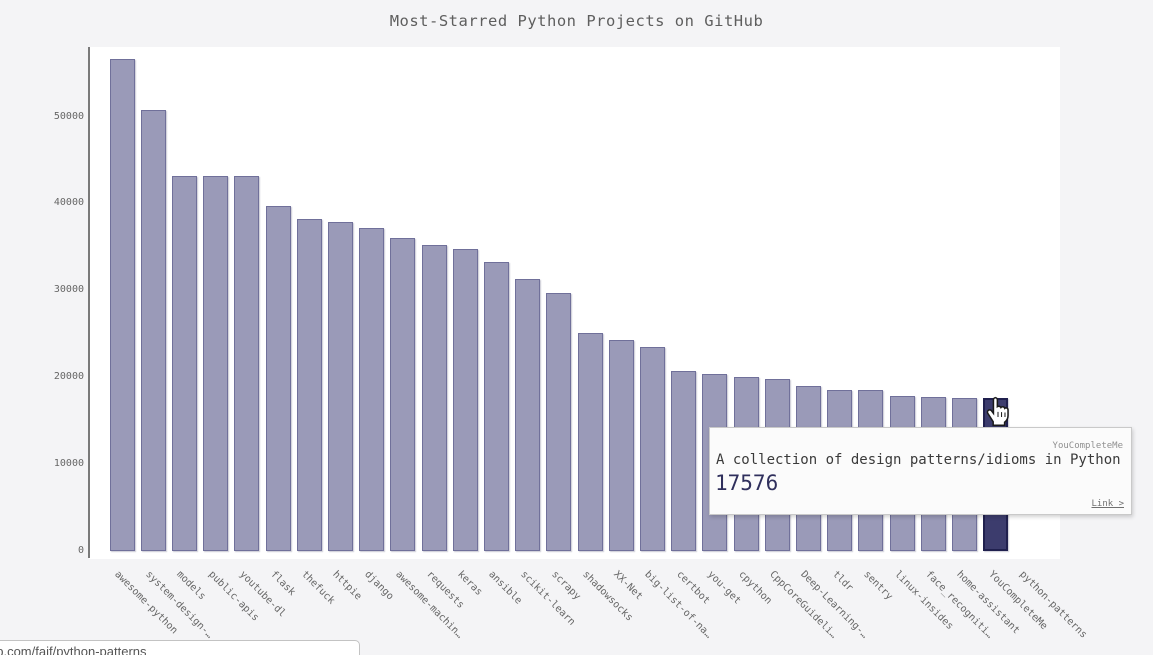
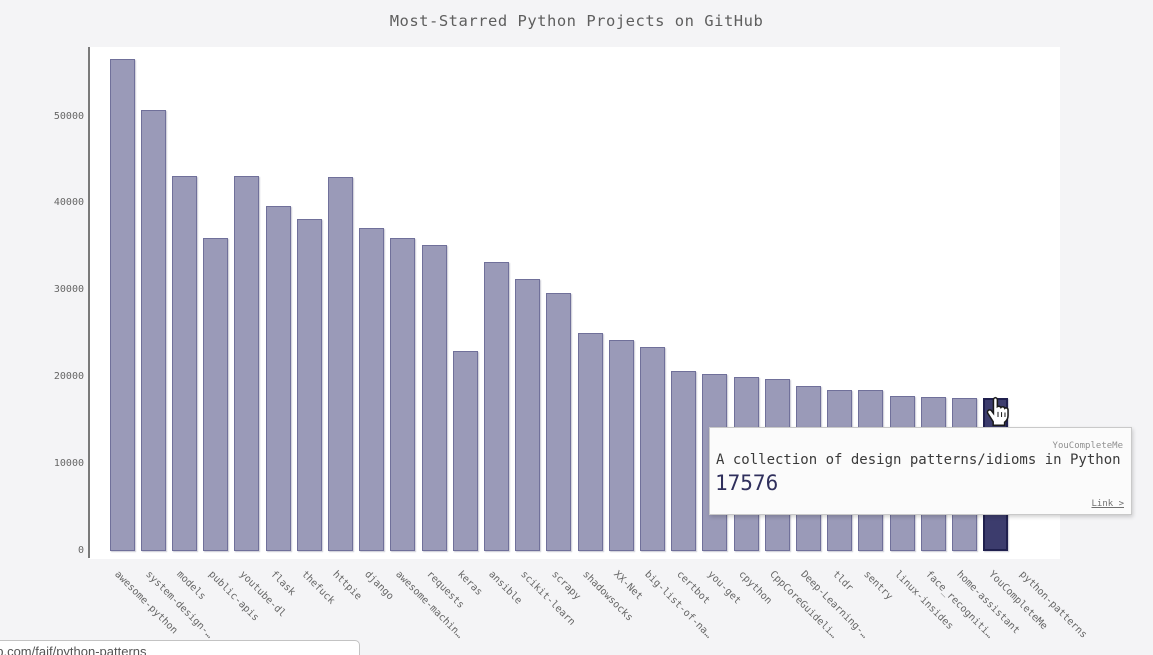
public-apis: 43000 -> 36000
httpie: 38000 -> 43000
keras: 35000 -> 23000
